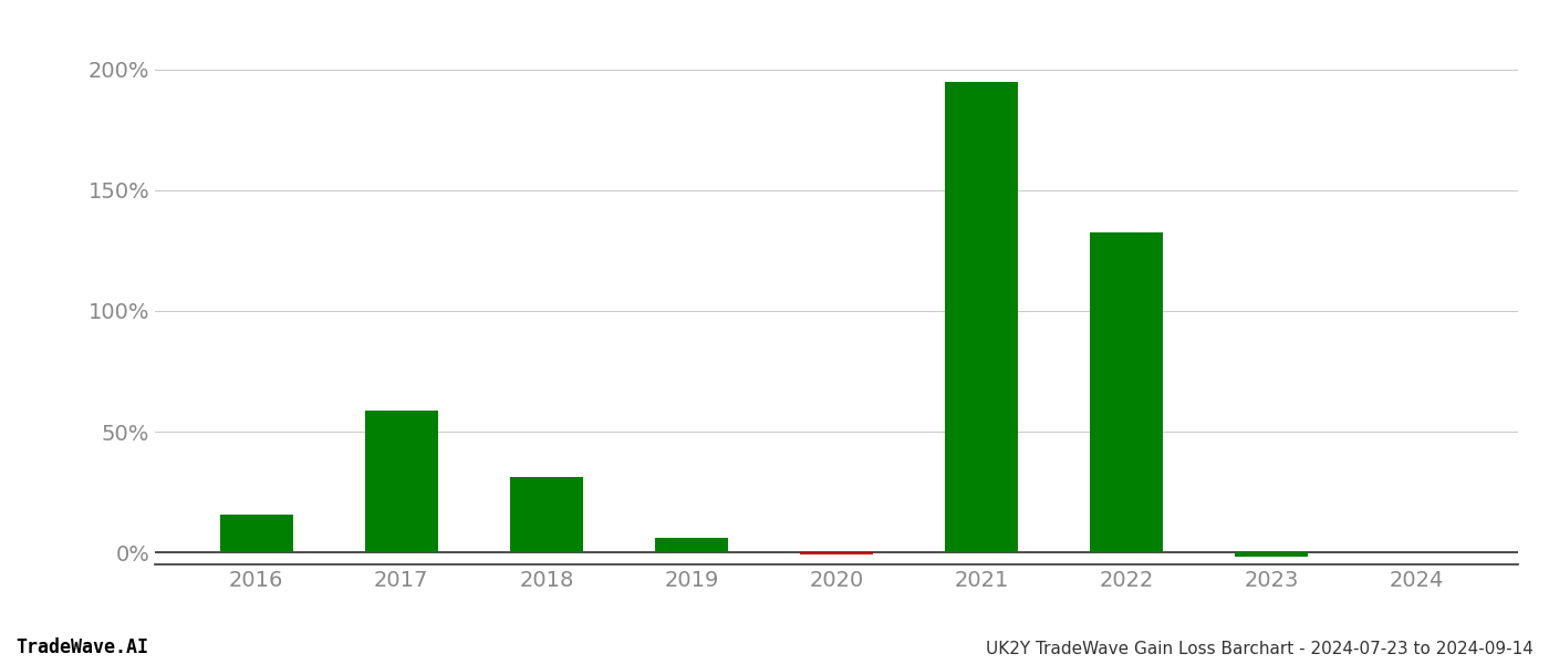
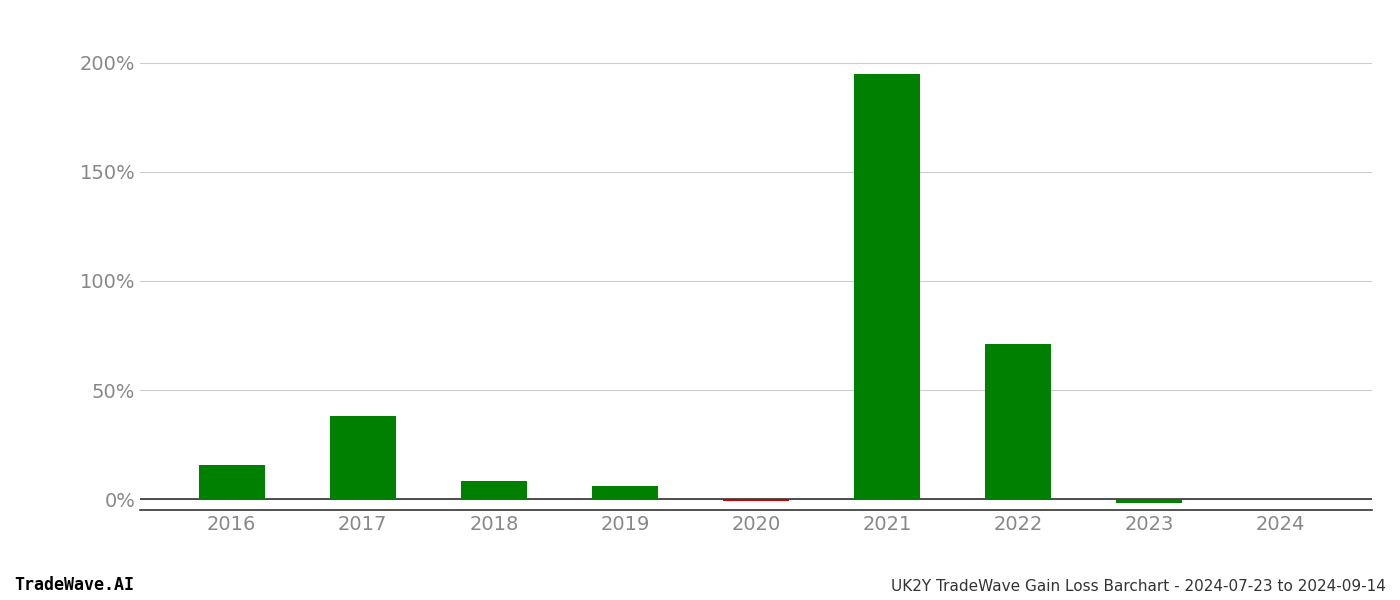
2017: 58.5% -> 38.0%
2018: 31.0% -> 8.5%
2022: 132.5% -> 71.0%
